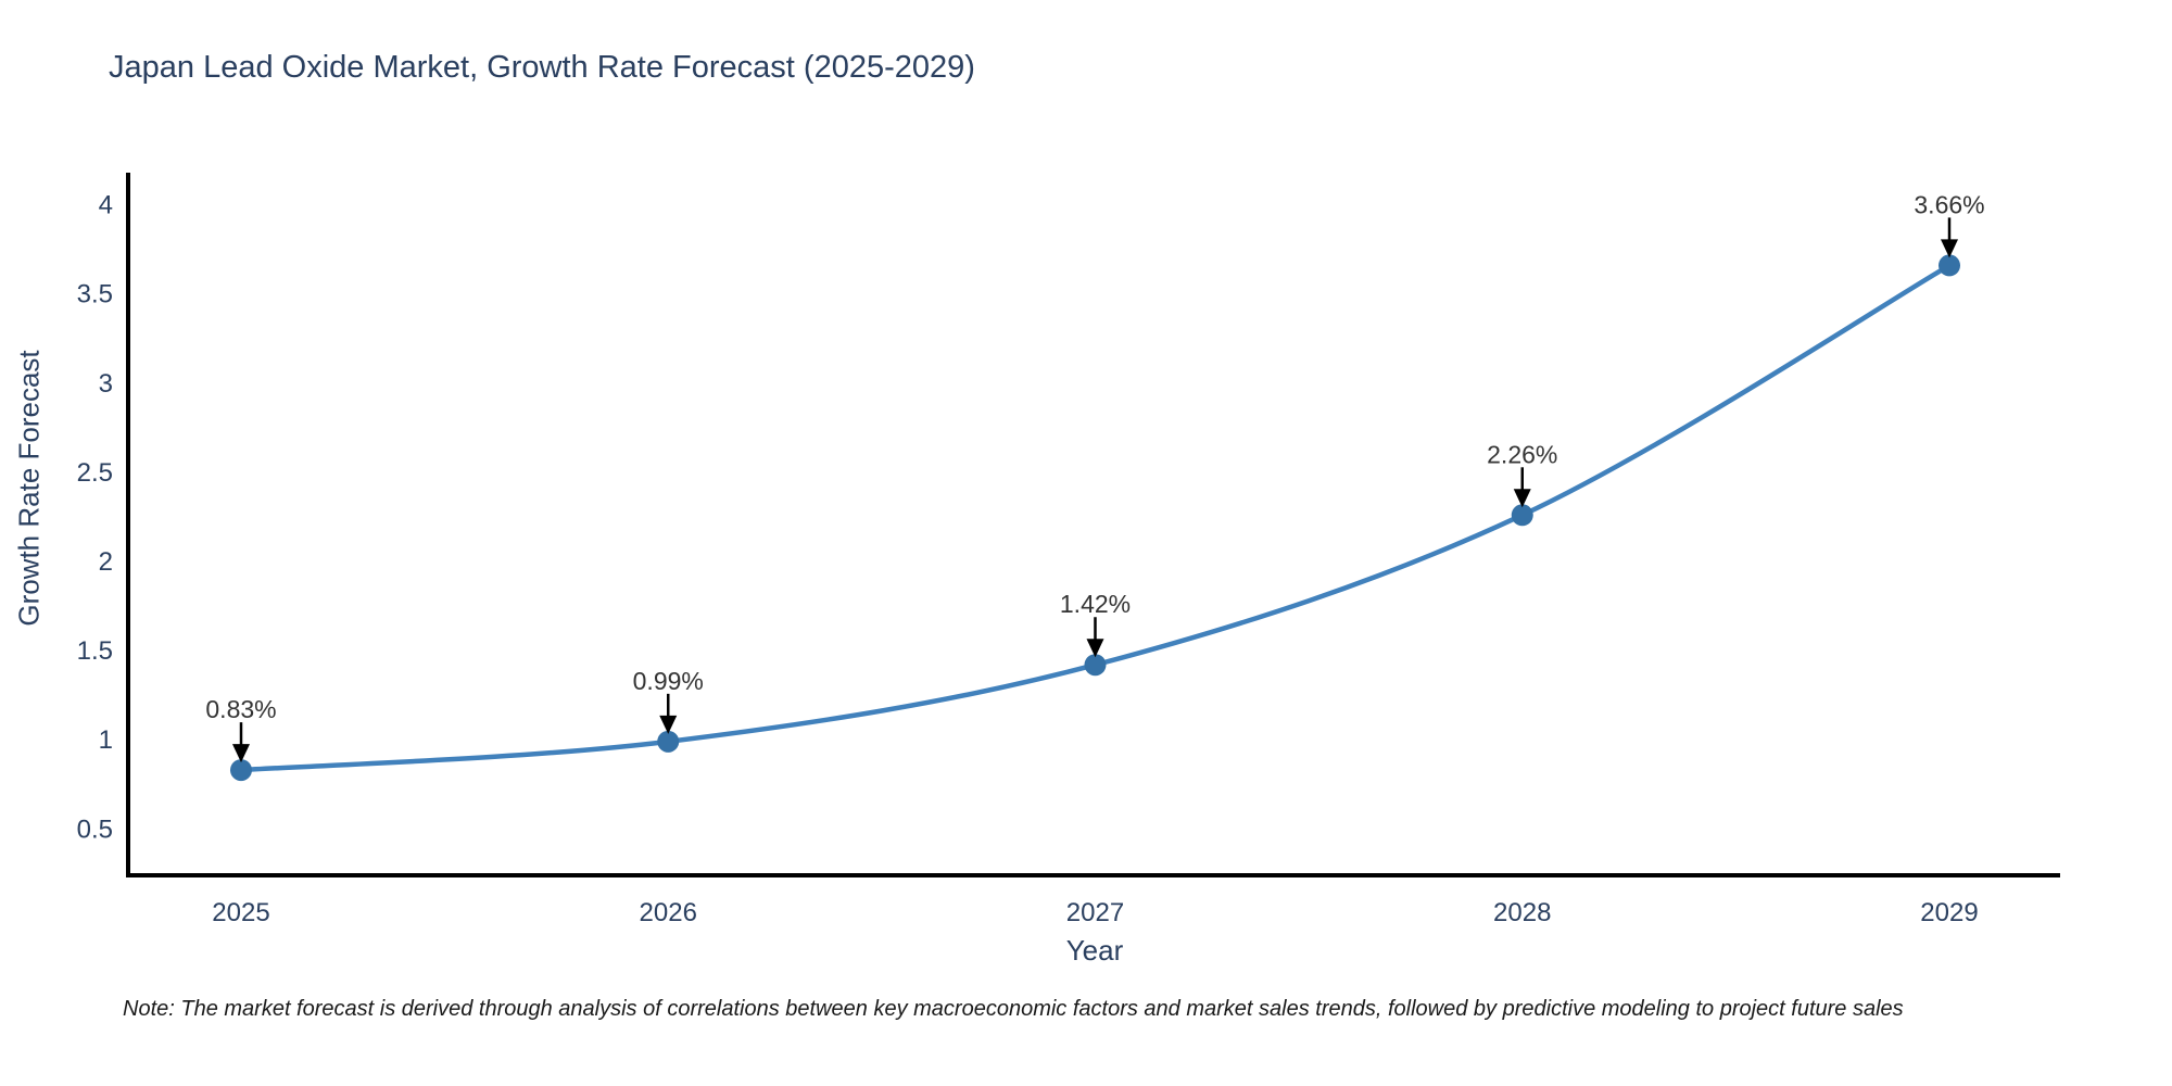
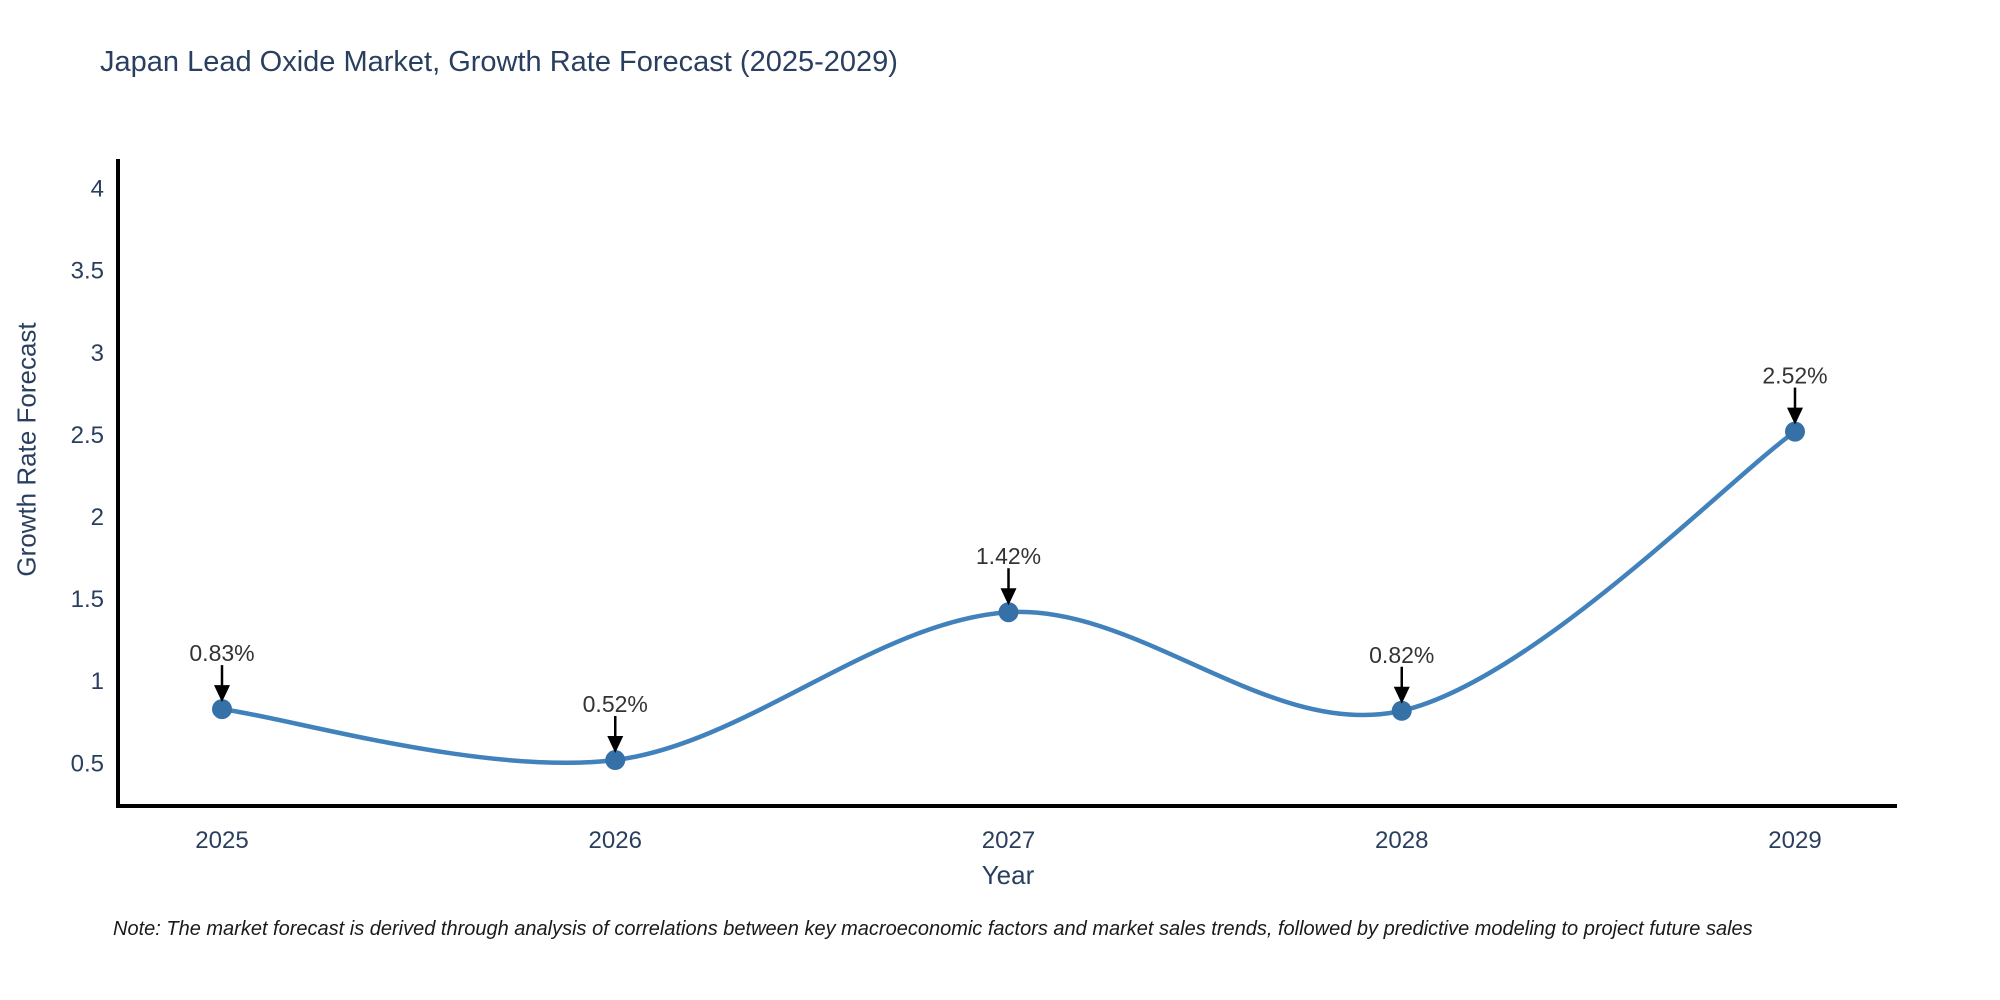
2026: 0.99% -> 0.52%
2028: 2.26% -> 0.82%
2029: 3.66% -> 2.52%
